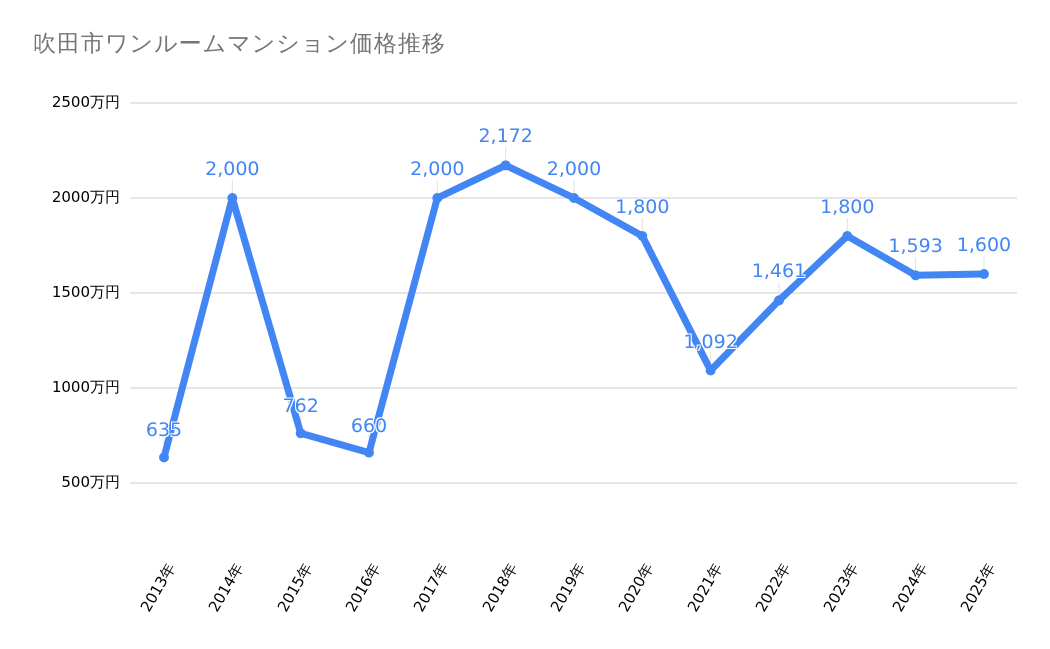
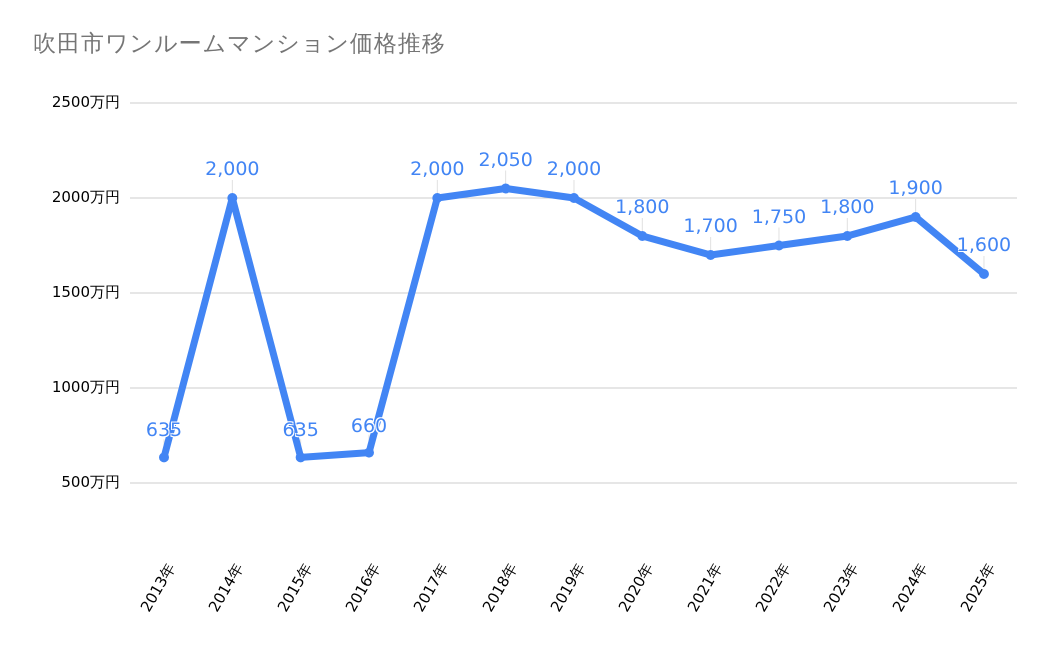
2015年: 762 -> 635
2018年: 2,172 -> 2,050
2021年: 1,092 -> 1,700
2022年: 1,461 -> 1,750
2024年: 1,593 -> 1,900
